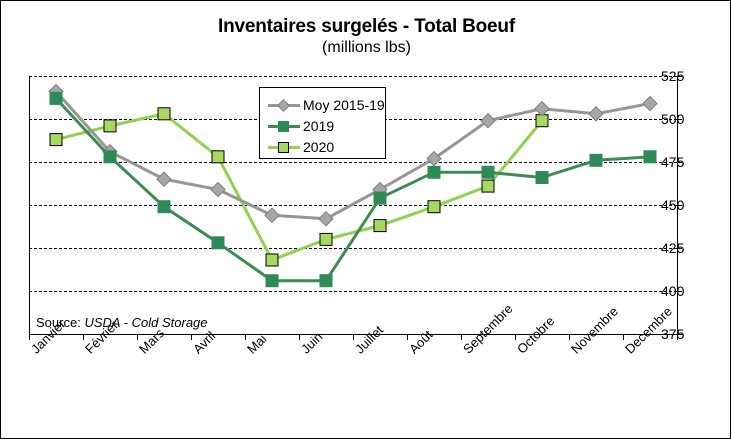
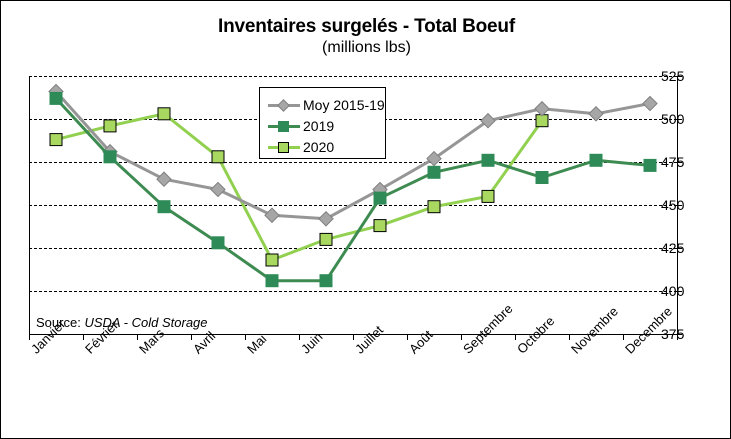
2019/Septembre: 469 -> 476
2020/Septembre: 461 -> 455
2019/Decembre: 478 -> 473
